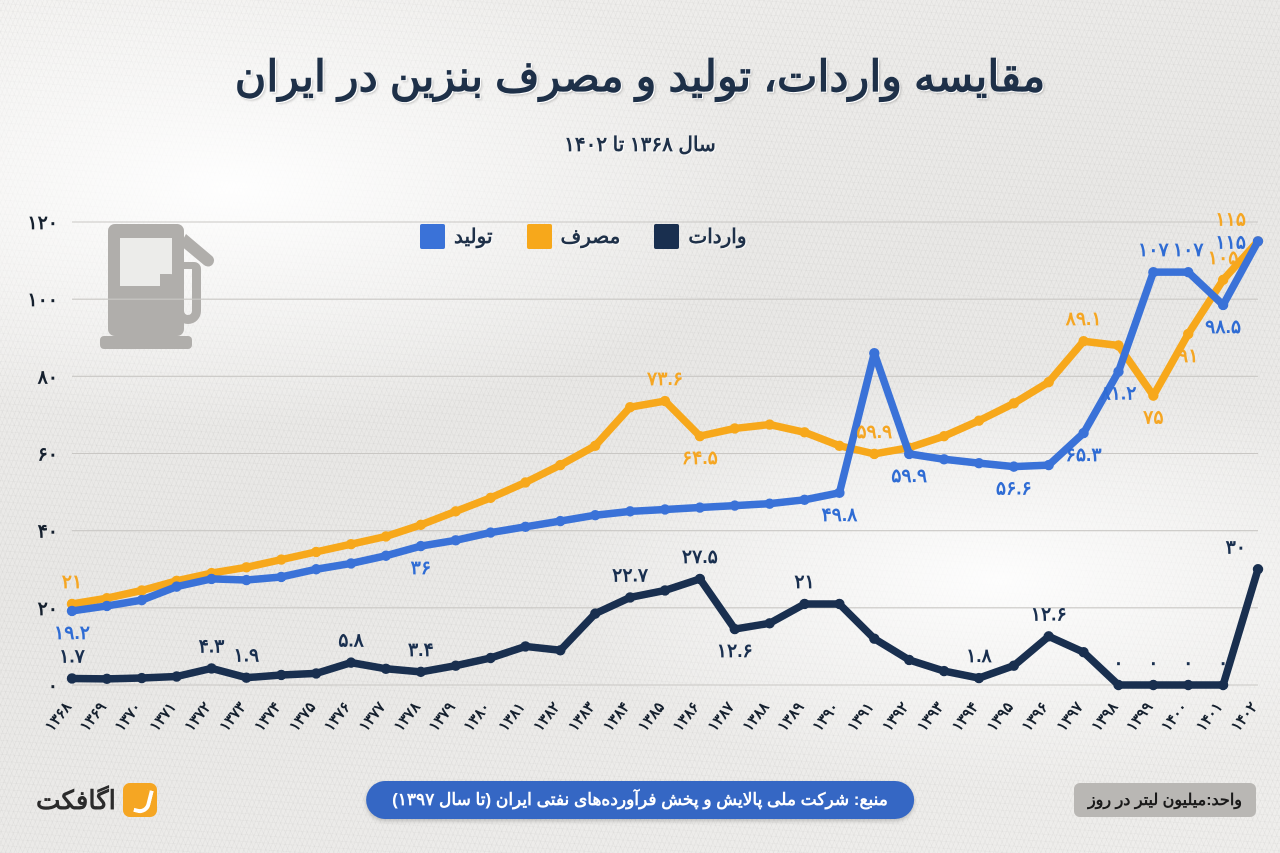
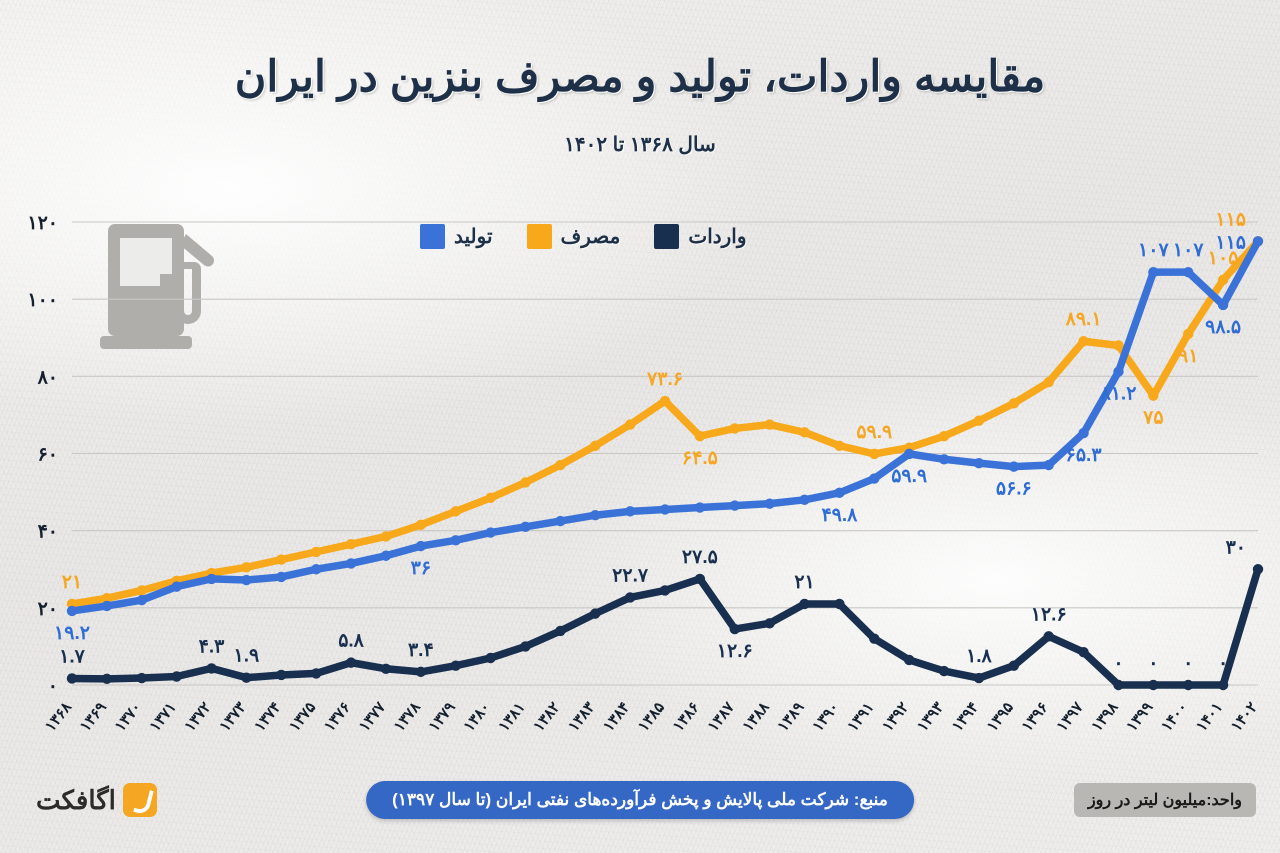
واردات/۱۳۸۲: 9 -> 14
مصرف/۱۳۸۴: 72 -> 68
تولید/۱۳۹۱: 86 -> 54
